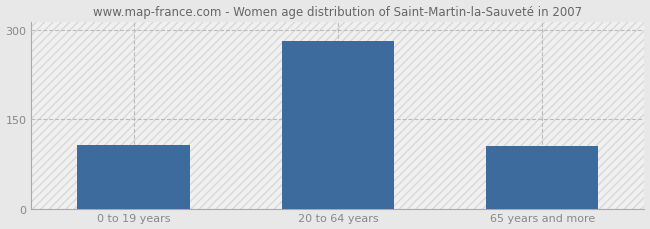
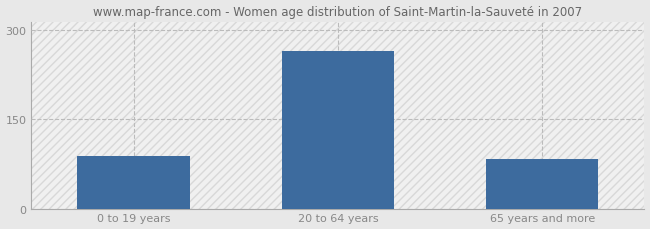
0 to 19 years: 107 -> 88
20 to 64 years: 283 -> 266
65 years and more: 105 -> 84
